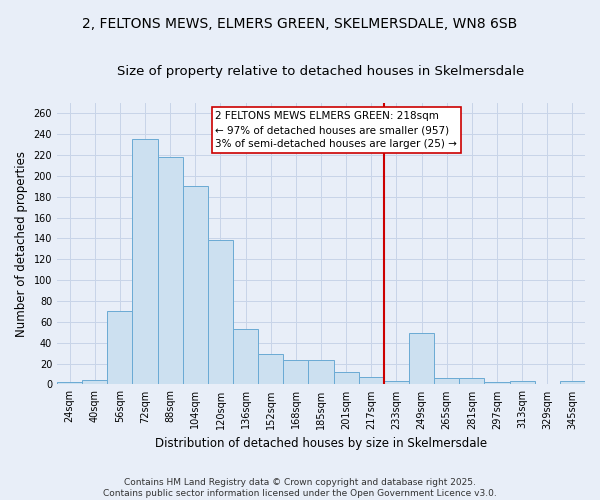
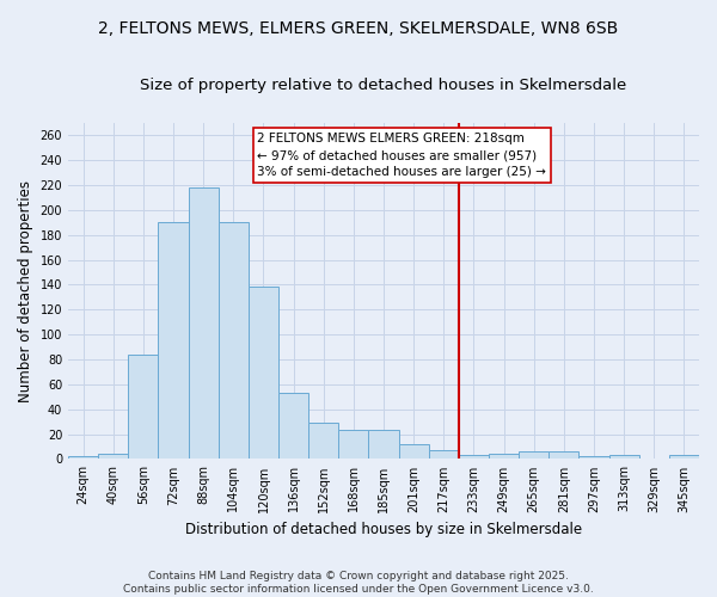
56sqm: 70 -> 84
72sqm: 235 -> 190
249sqm: 49 -> 4
